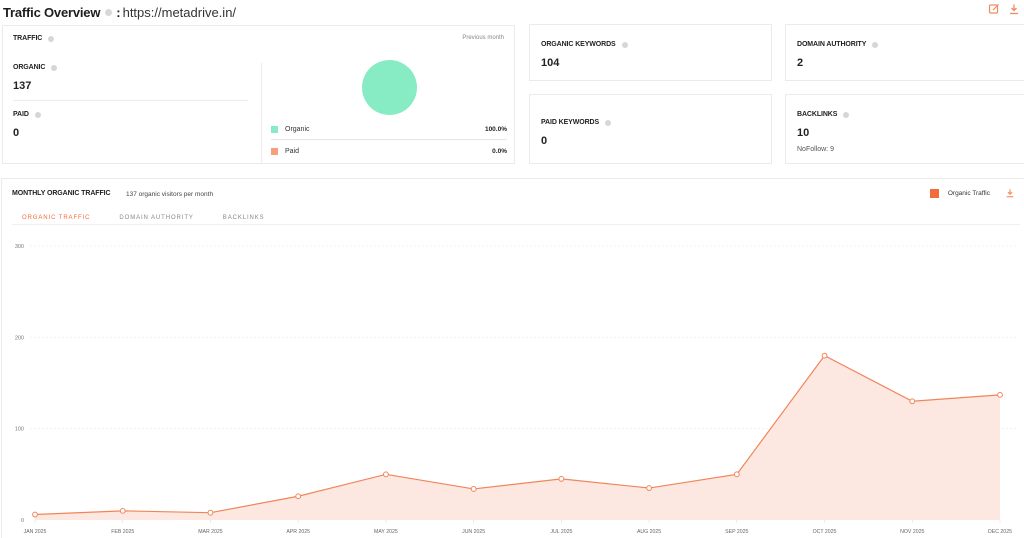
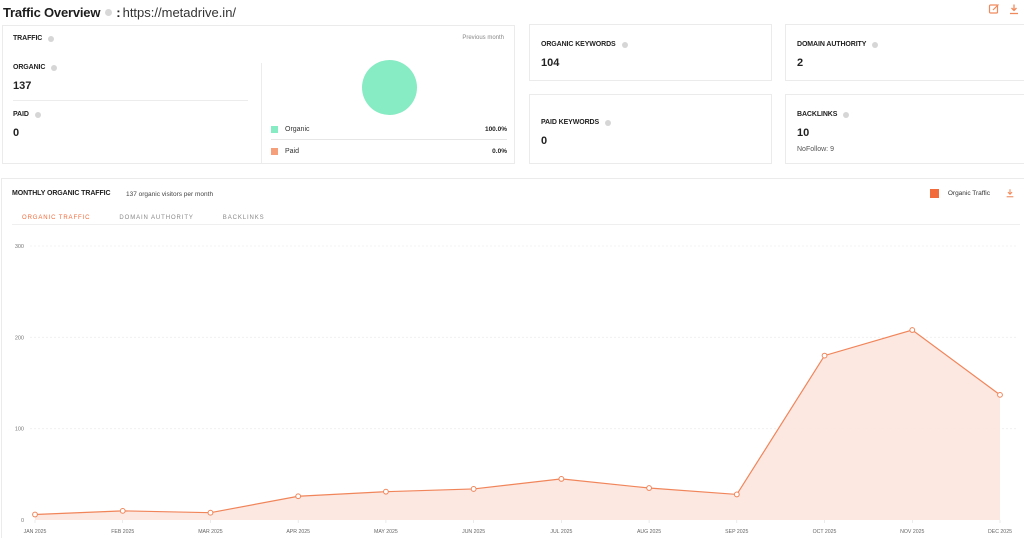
MAY 2025: 50 -> 30
SEP 2025: 50 -> 30
NOV 2025: 130 -> 210
